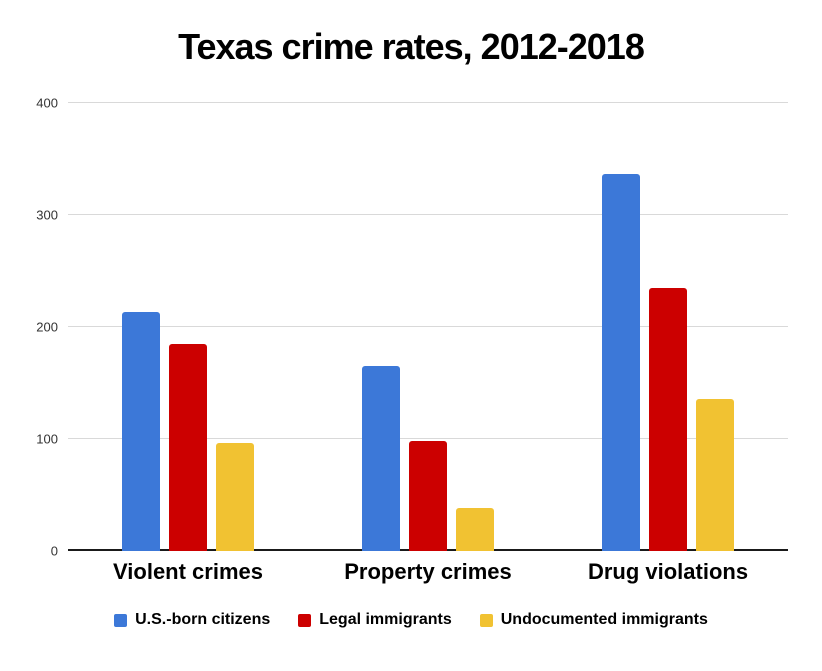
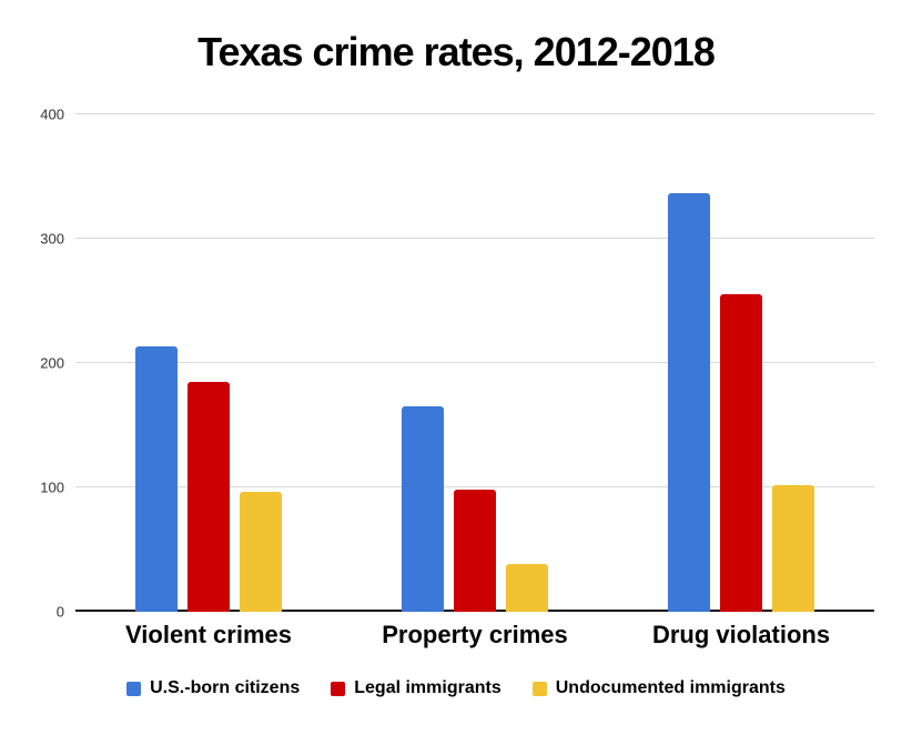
Legal immigrants/Drug violations: 235 -> 255
Undocumented immigrants/Drug violations: 136 -> 102
